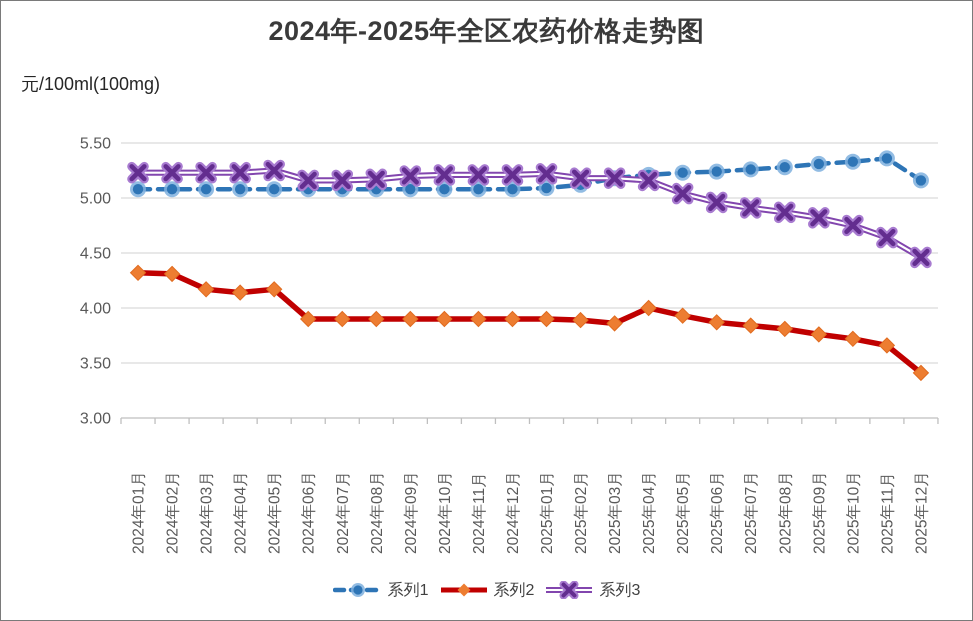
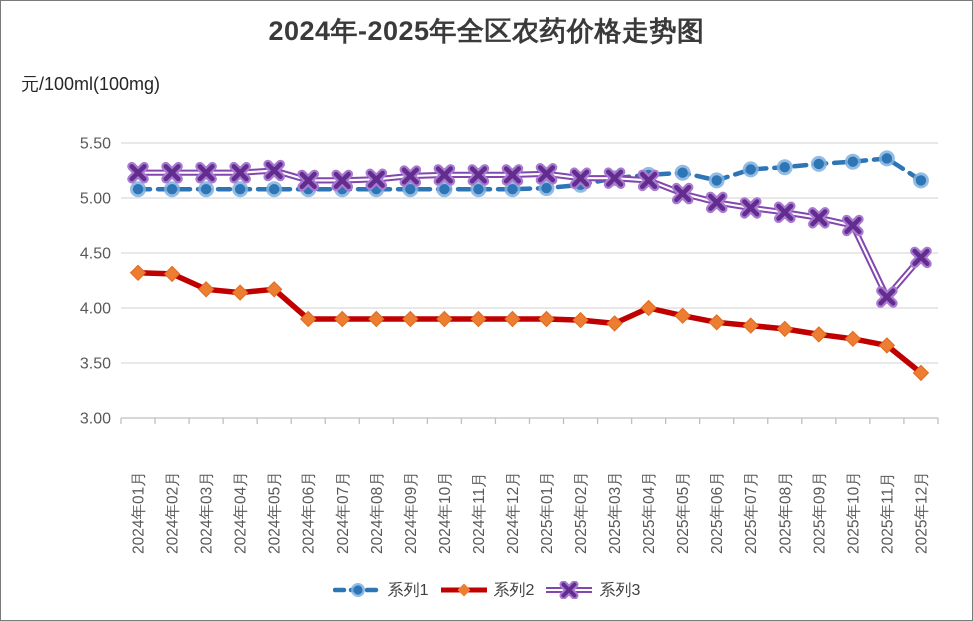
系列1/2025年06月: 5.24 -> 5.16
系列3/2025年11月: 4.64 -> 4.10
